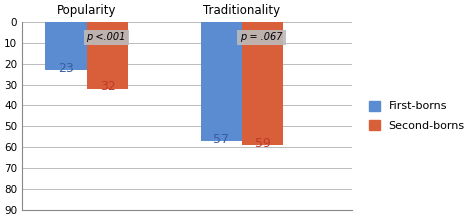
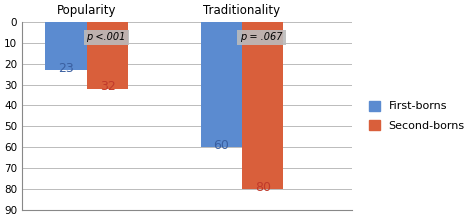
First-borns/Traditionality: 57 -> 60
Second-borns/Traditionality: 59 -> 80
